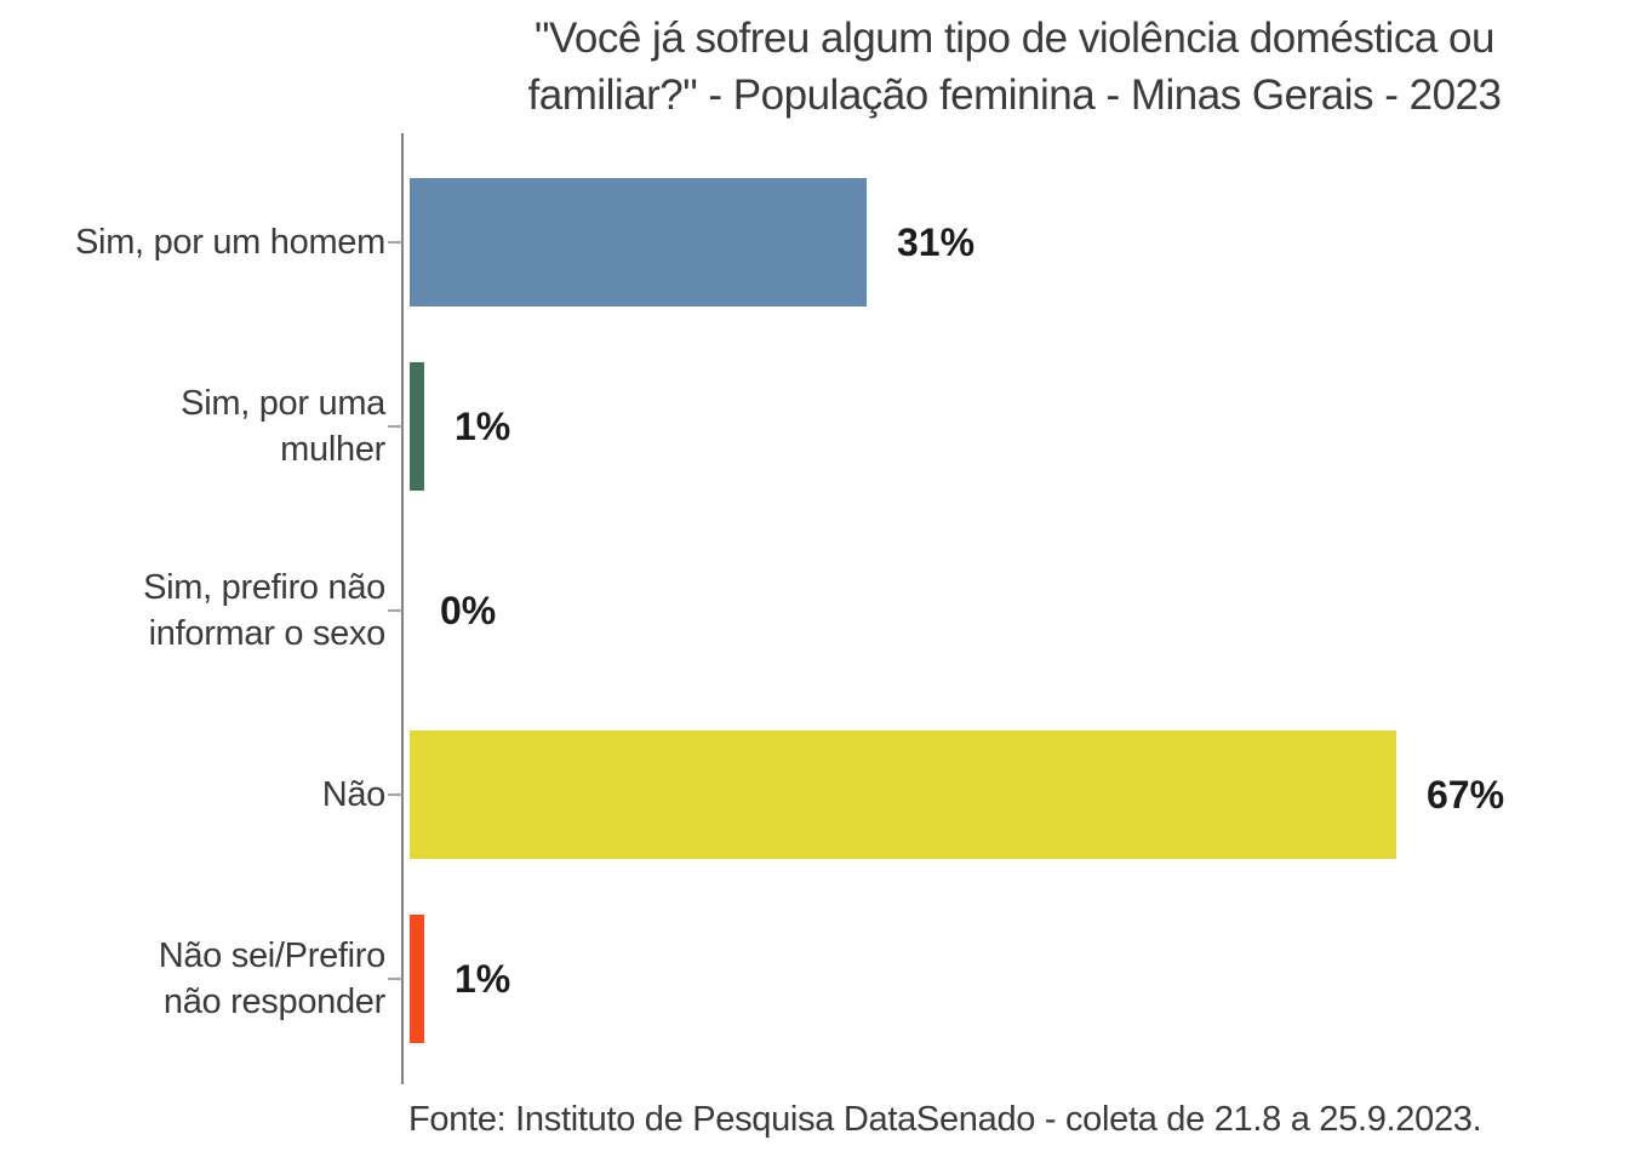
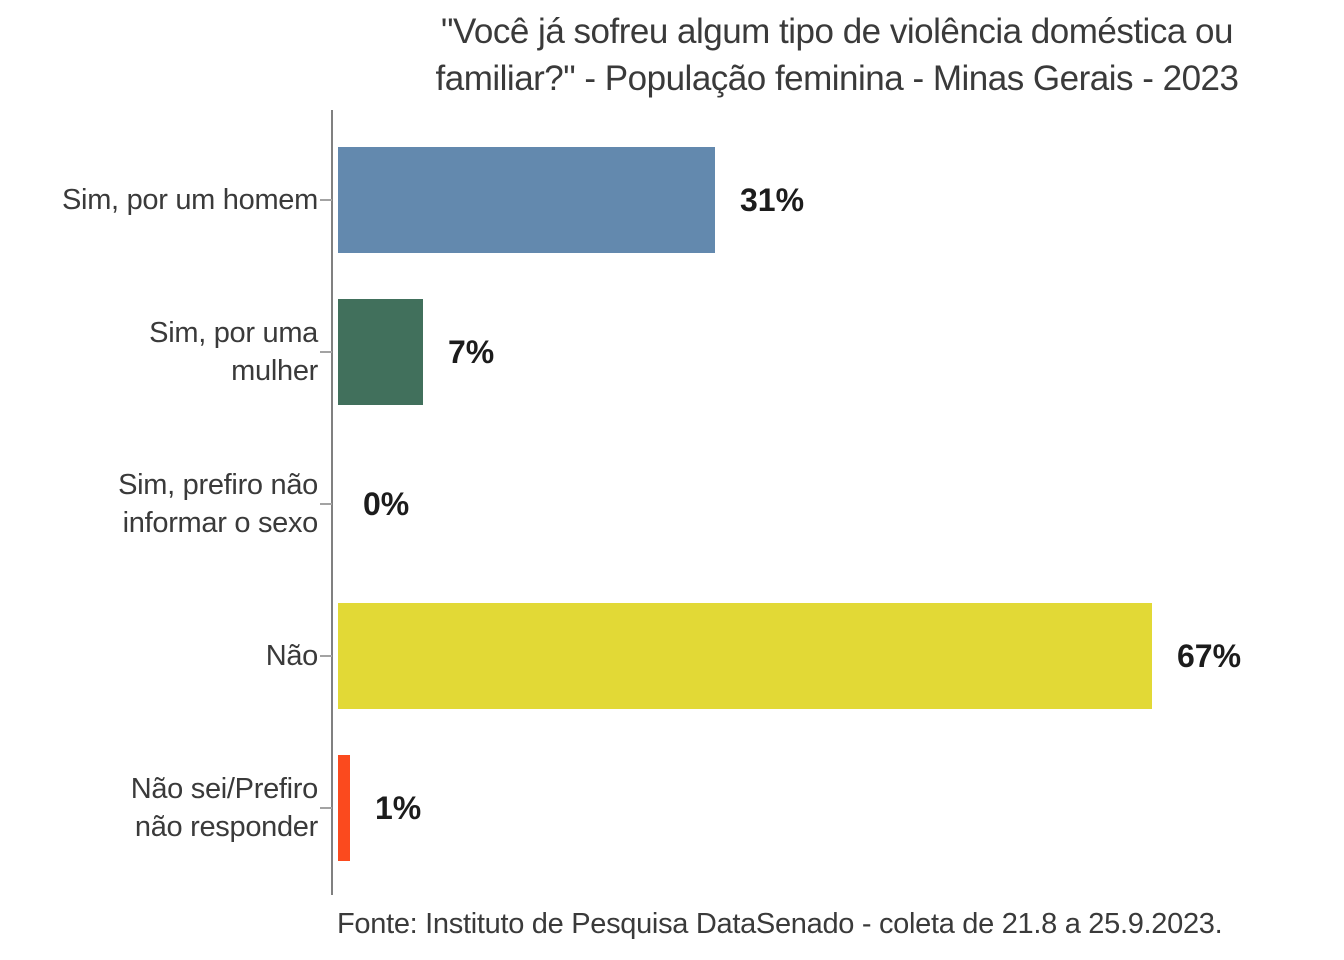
Sim, por uma mulher: 1% -> 7%
